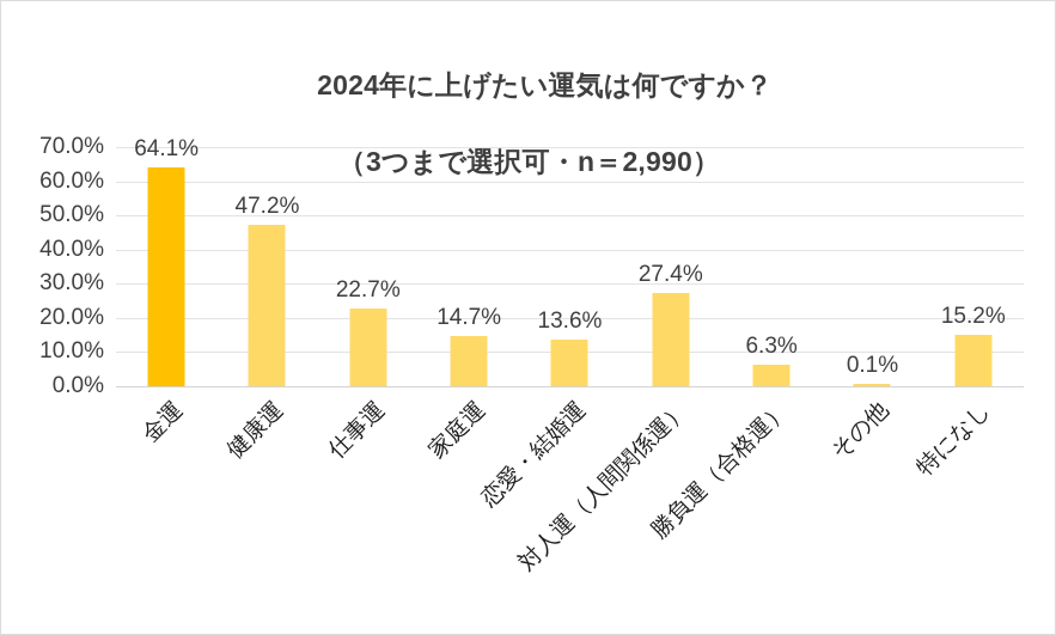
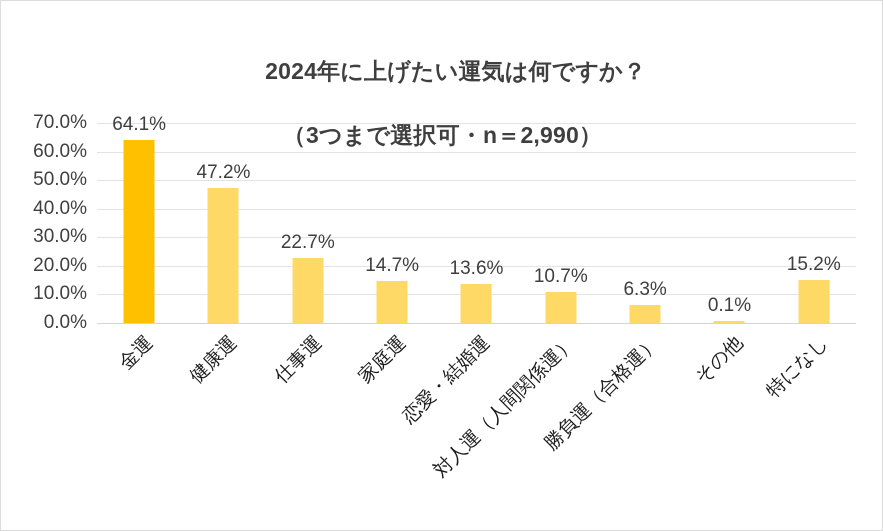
対人運（人間関係運）: 27.4% -> 10.7%
